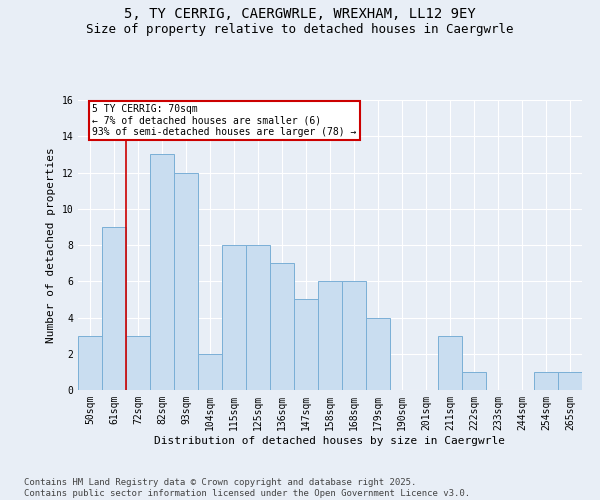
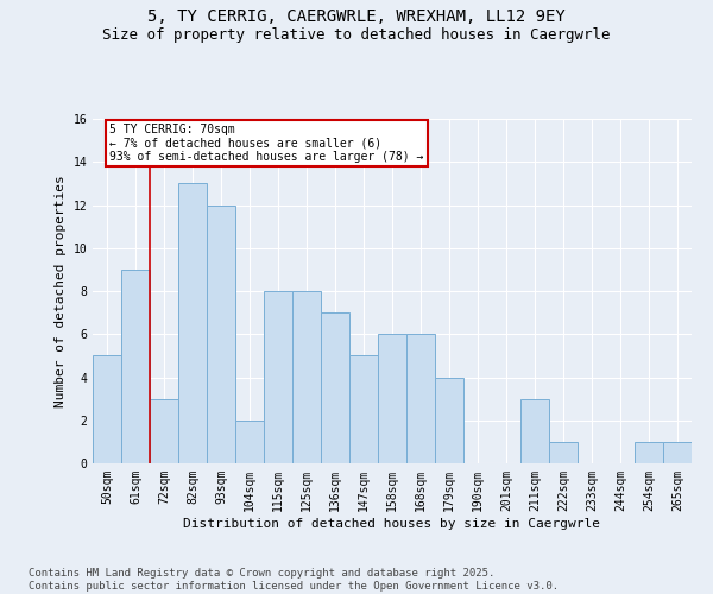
50sqm: 3 -> 5
